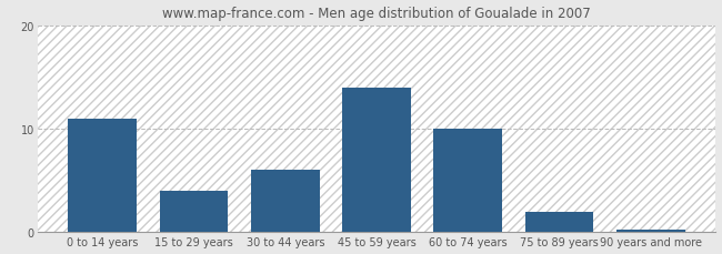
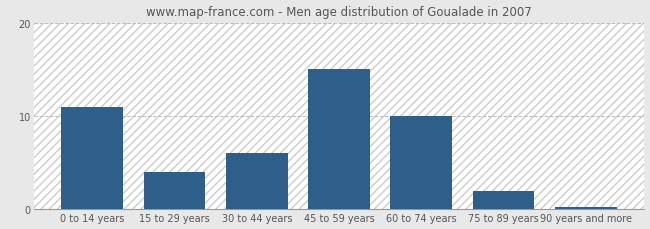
45 to 59 years: 14.0 -> 15.0
